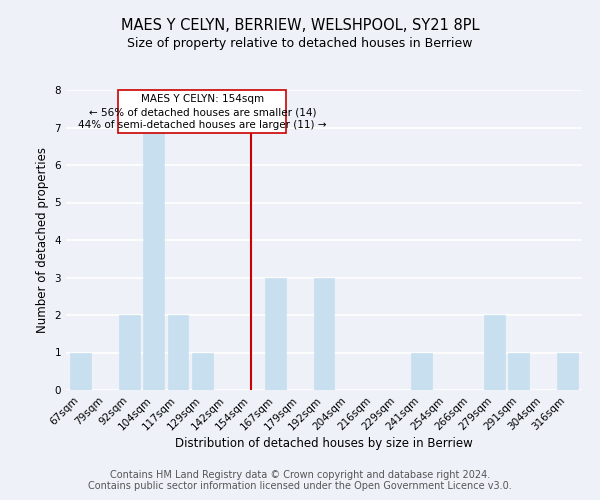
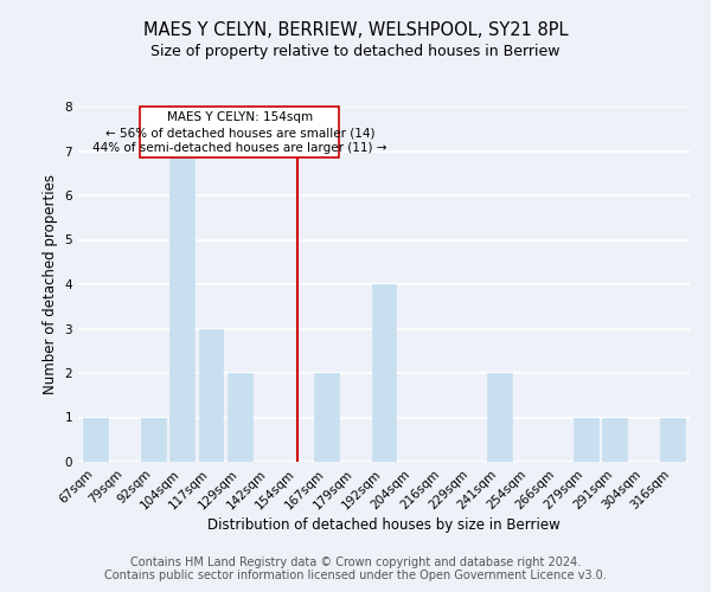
92sqm: 2 -> 1
117sqm: 2 -> 3
129sqm: 1 -> 2
167sqm: 3 -> 2
192sqm: 3 -> 4
241sqm: 1 -> 2
279sqm: 2 -> 1
